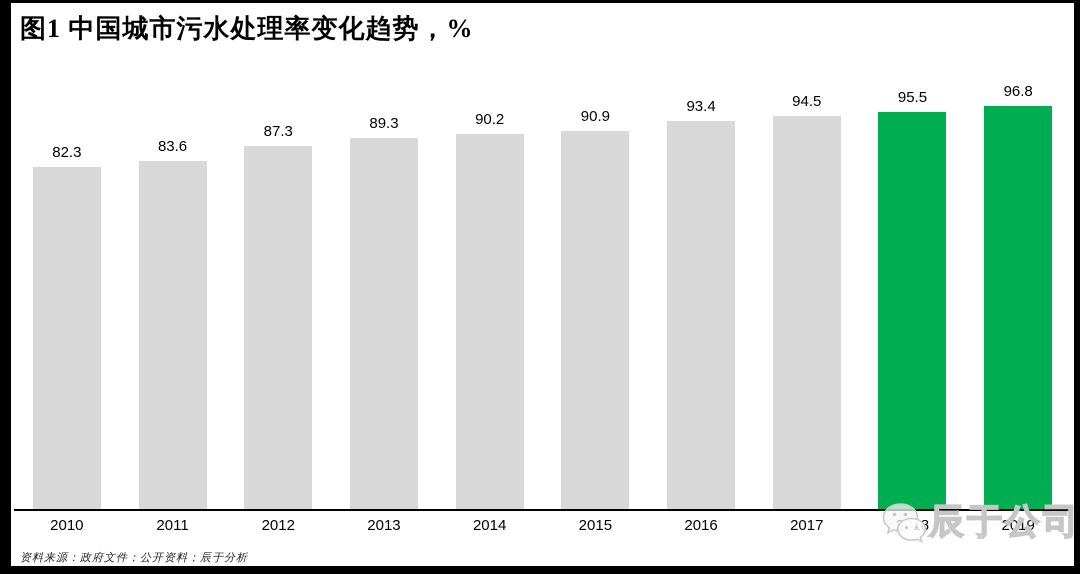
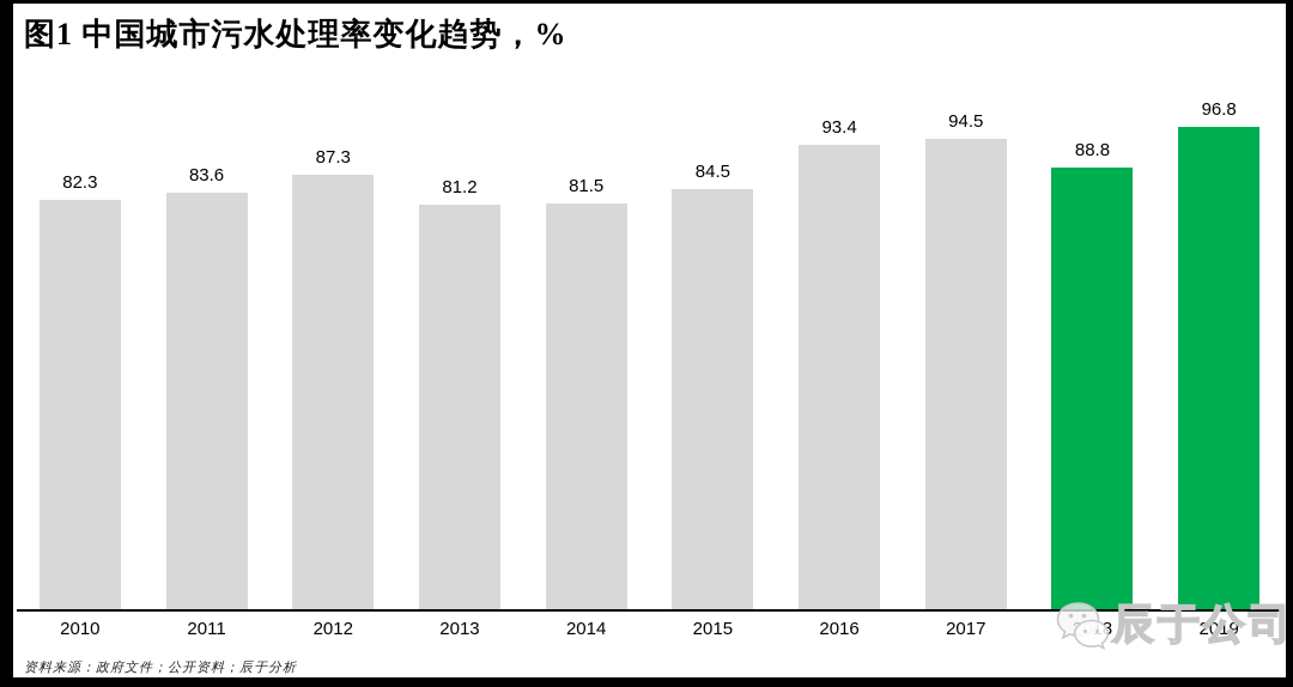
2013: 89.3 -> 81.2
2014: 90.2 -> 81.5
2015: 90.9 -> 84.5
2018: 95.5 -> 88.8
